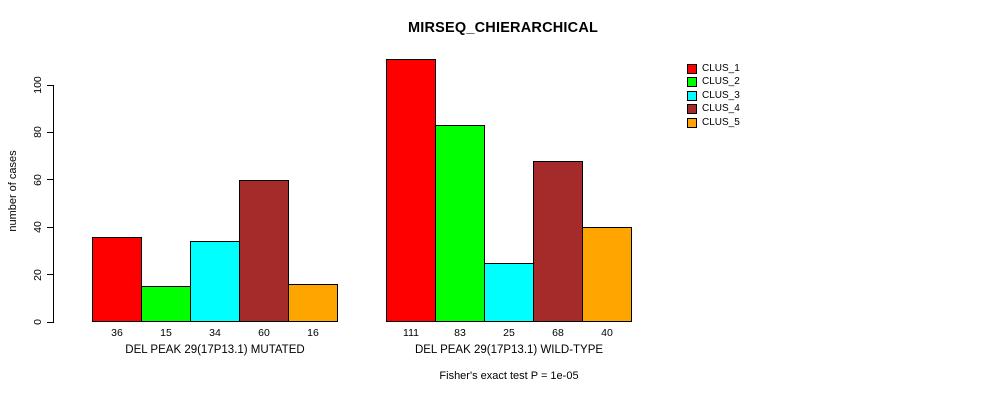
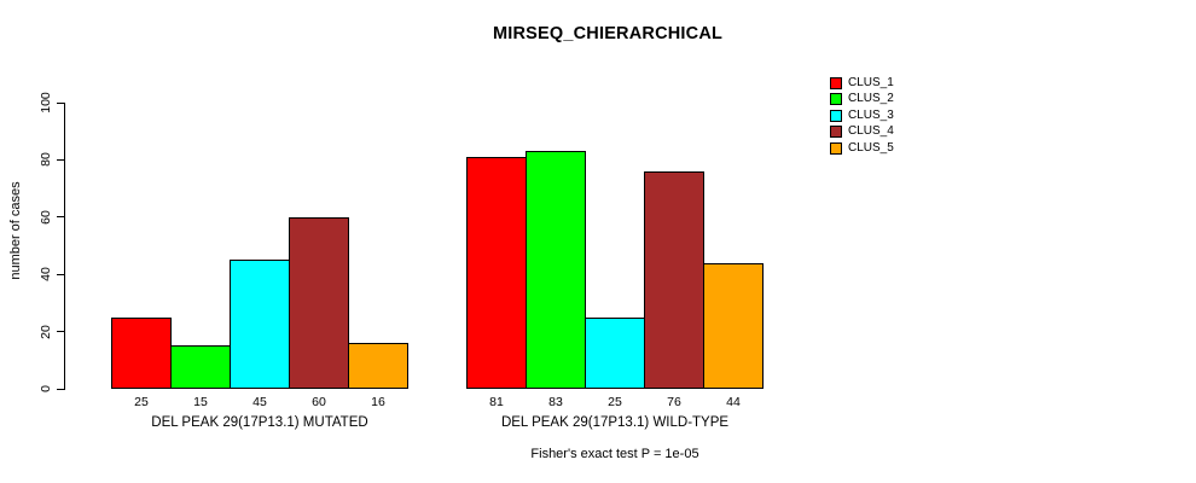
CLUS_1/DEL PEAK 29(17P13.1) MUTATED: 36 -> 25
CLUS_3/DEL PEAK 29(17P13.1) MUTATED: 34 -> 45
CLUS_1/DEL PEAK 29(17P13.1) WILD-TYPE: 111 -> 81
CLUS_4/DEL PEAK 29(17P13.1) WILD-TYPE: 68 -> 76
CLUS_5/DEL PEAK 29(17P13.1) WILD-TYPE: 40 -> 44
